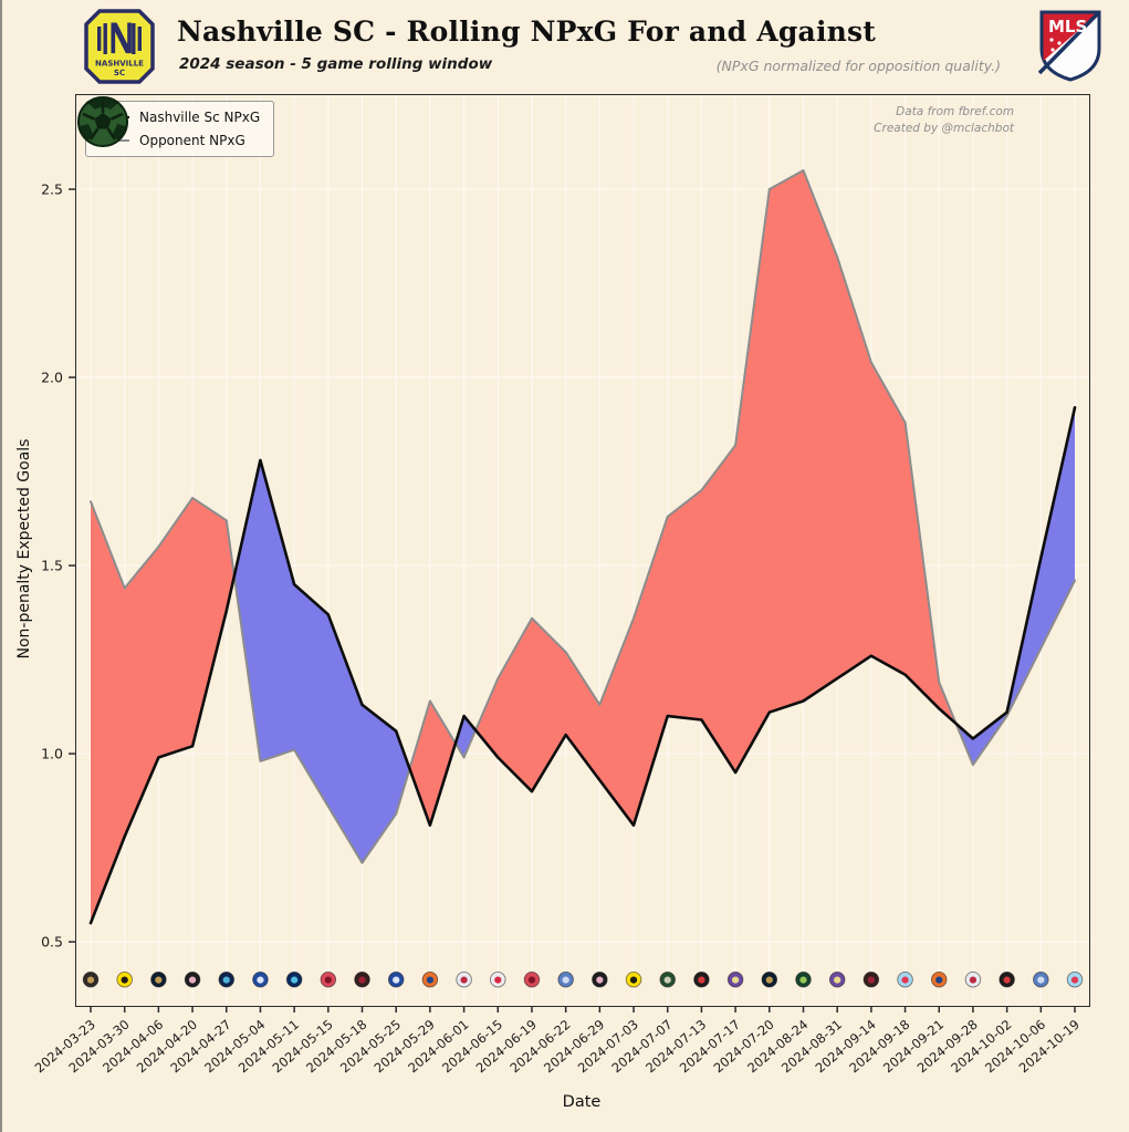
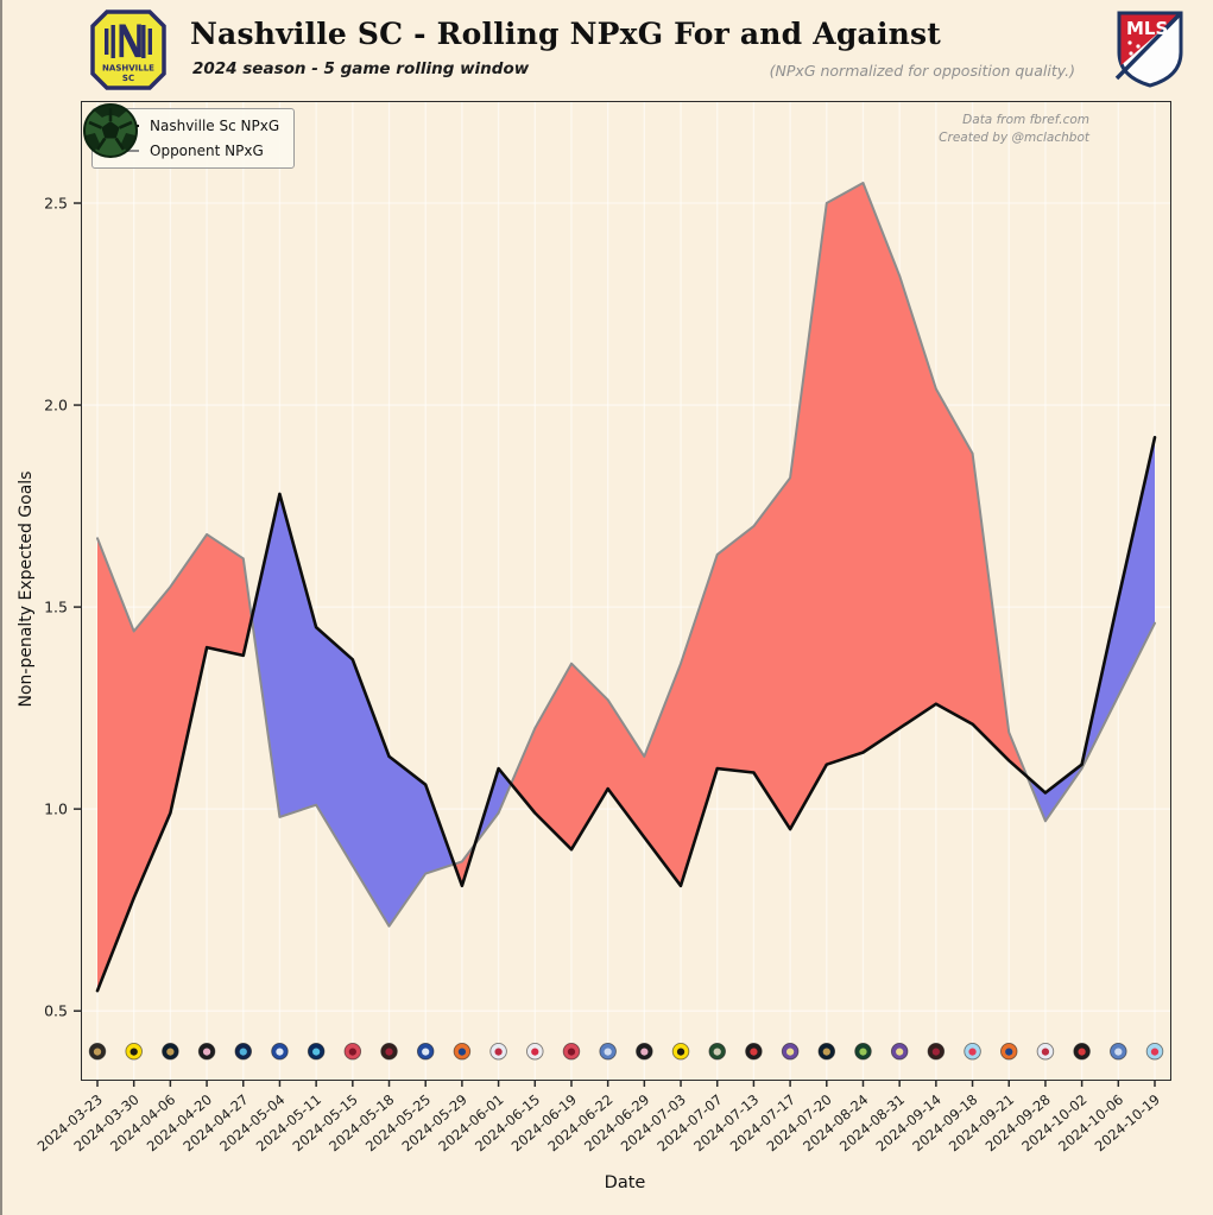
Nashville Sc NPxG/2024-04-20: 1.02 -> 1.40
Opponent NPxG/2024-05-29: 1.14 -> 0.87
